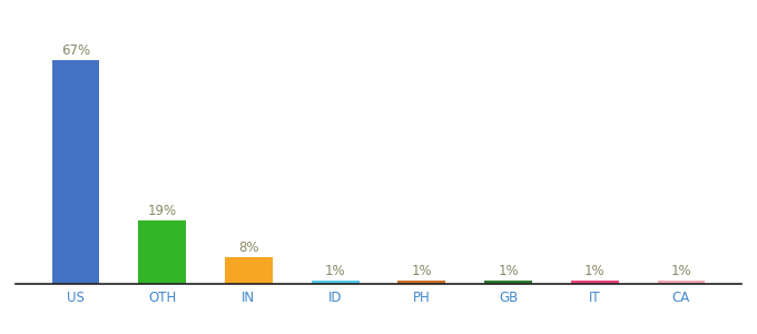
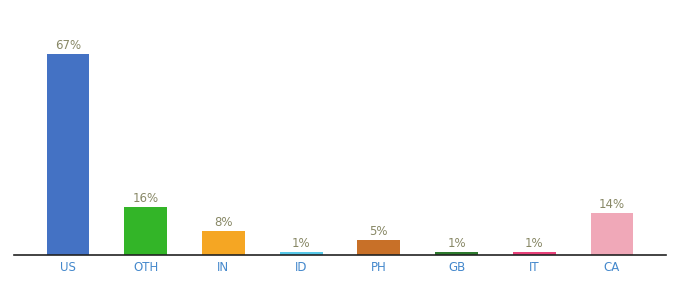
OTH: 19% -> 16%
PH: 1% -> 5%
CA: 1% -> 14%
